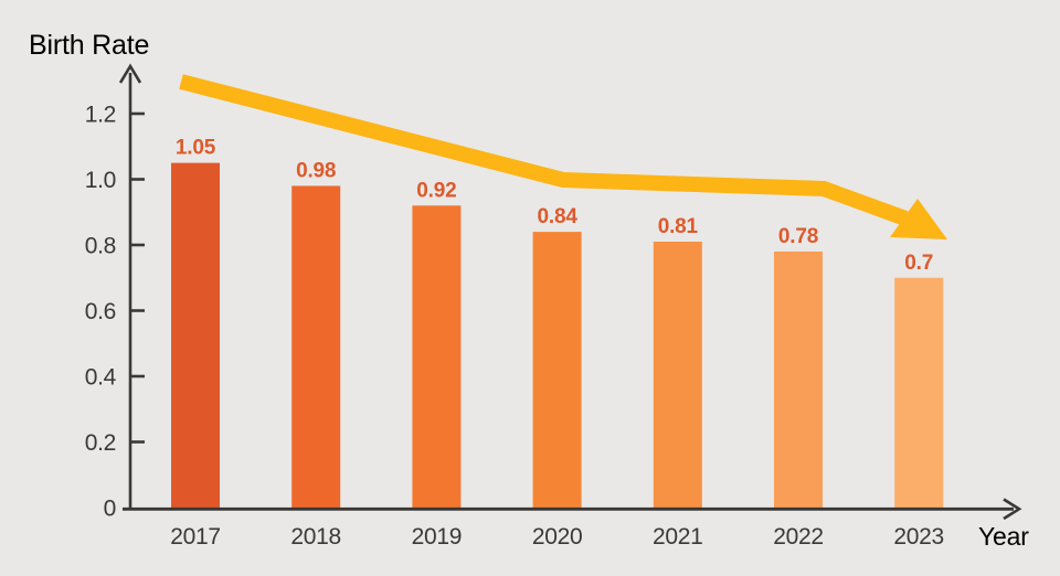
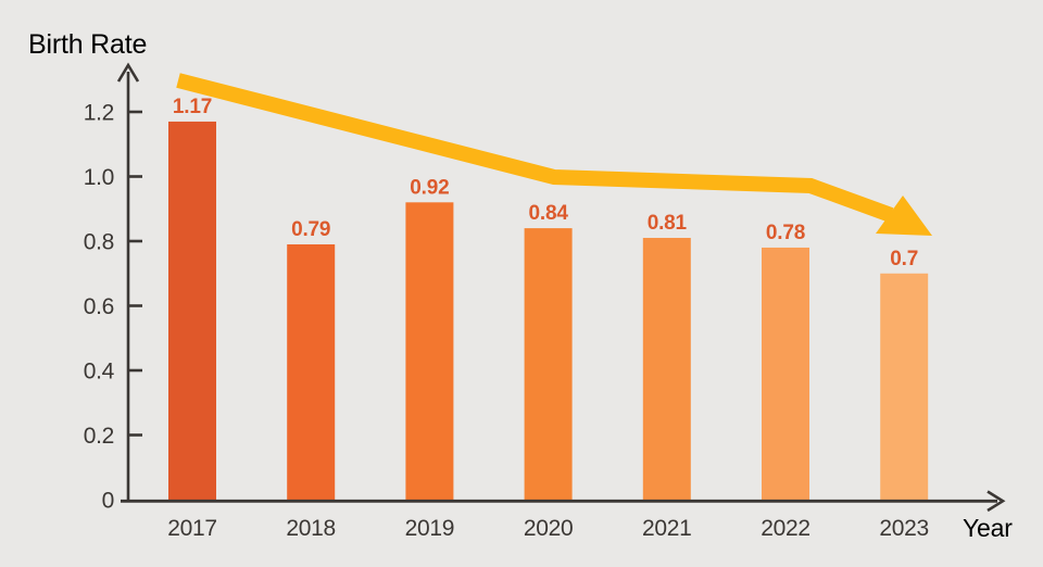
2017: 1.05 -> 1.17
2018: 0.98 -> 0.79
